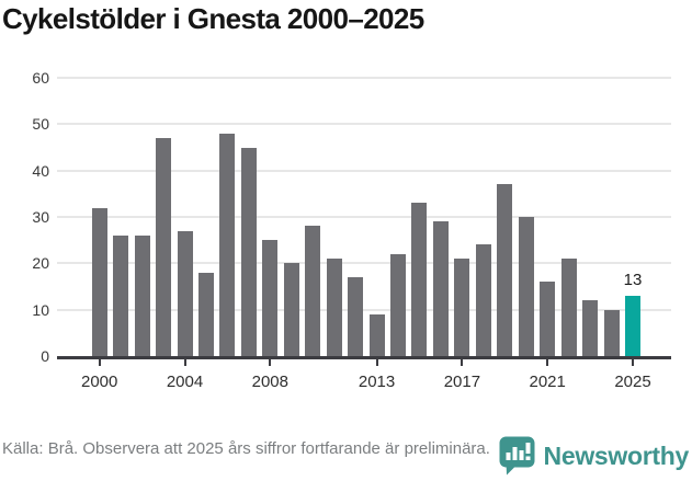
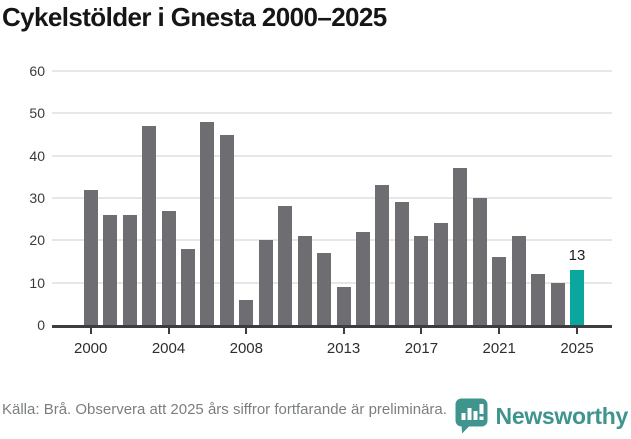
2008: 25 -> 6
